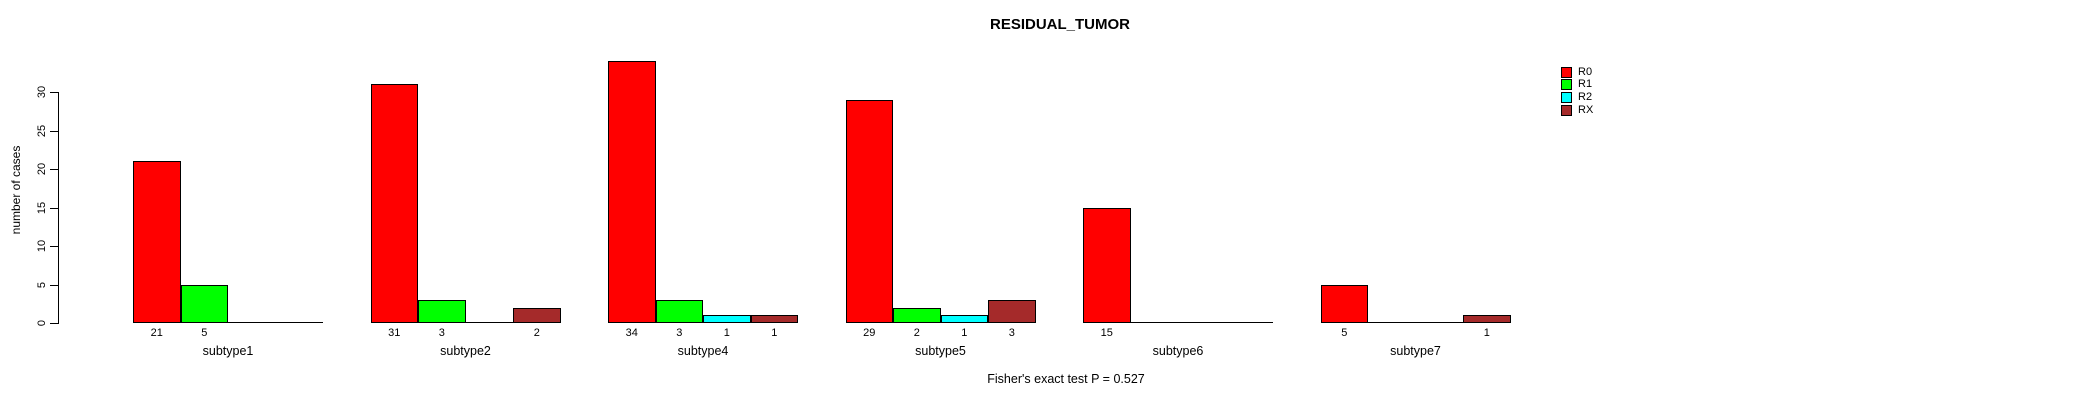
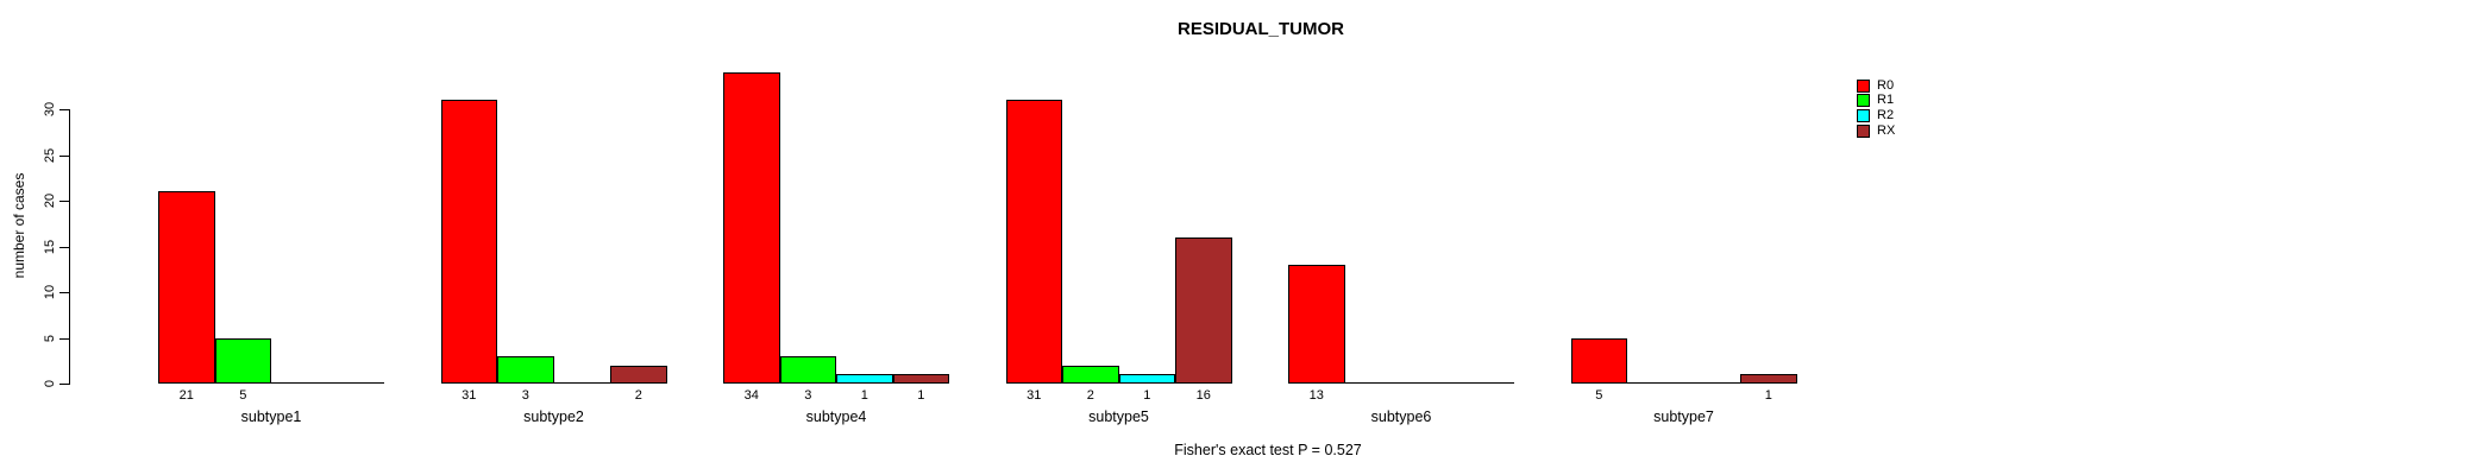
R0/subtype5: 29 -> 31
RX/subtype5: 3 -> 16
R0/subtype6: 15 -> 13
